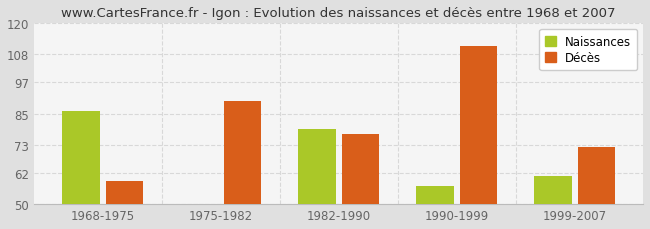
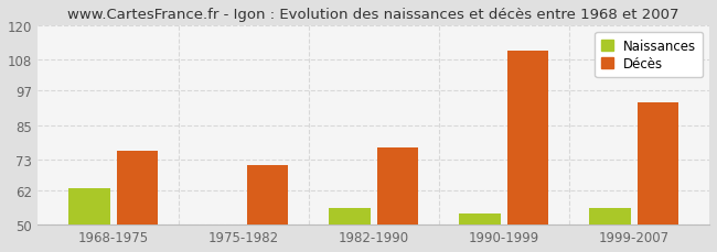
Naissances/1968-1975: 86 -> 63
Décès/1968-1975: 59 -> 76
Décès/1975-1982: 90 -> 71
Naissances/1982-1990: 79 -> 56
Naissances/1990-1999: 57 -> 54
Naissances/1999-2007: 61 -> 56
Décès/1999-2007: 72 -> 93
